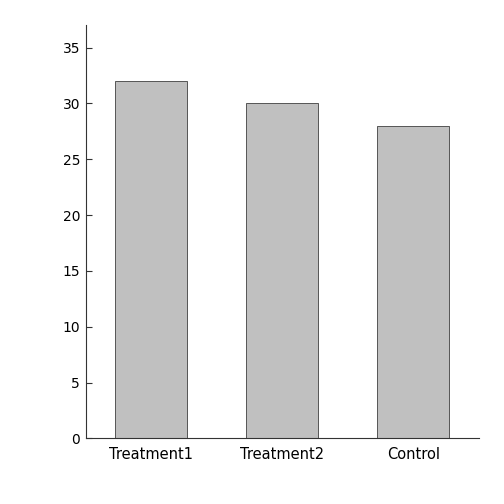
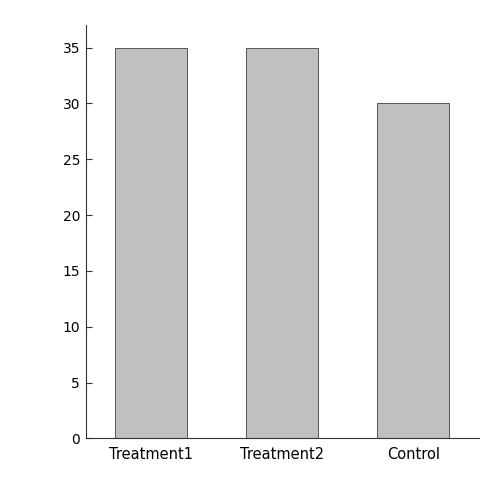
Treatment1: 32 -> 35
Treatment2: 30 -> 35
Control: 28 -> 30
